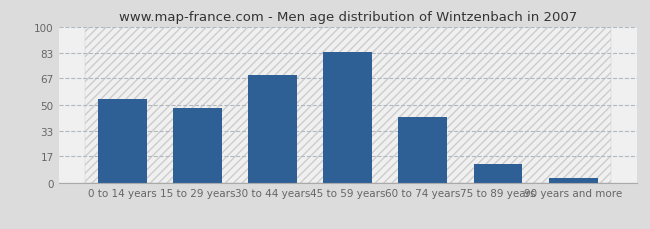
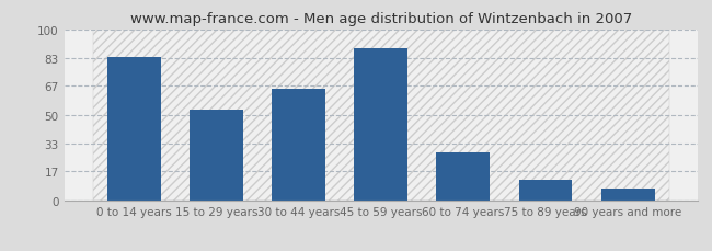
0 to 14 years: 54 -> 84
15 to 29 years: 48 -> 53
30 to 44 years: 69 -> 65
45 to 59 years: 84 -> 89
60 to 74 years: 42 -> 28
90 years and more: 3 -> 7
